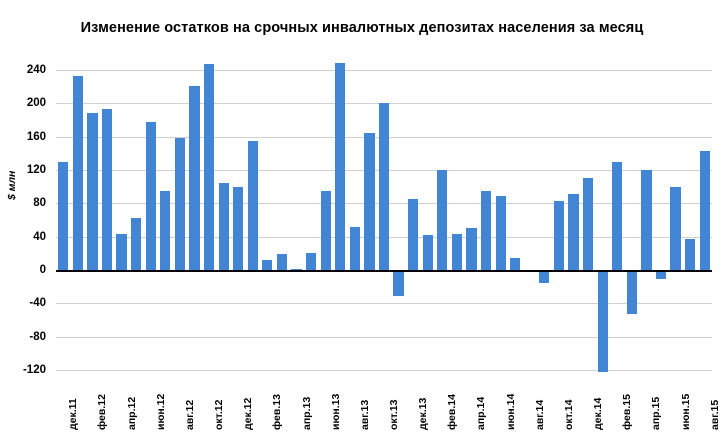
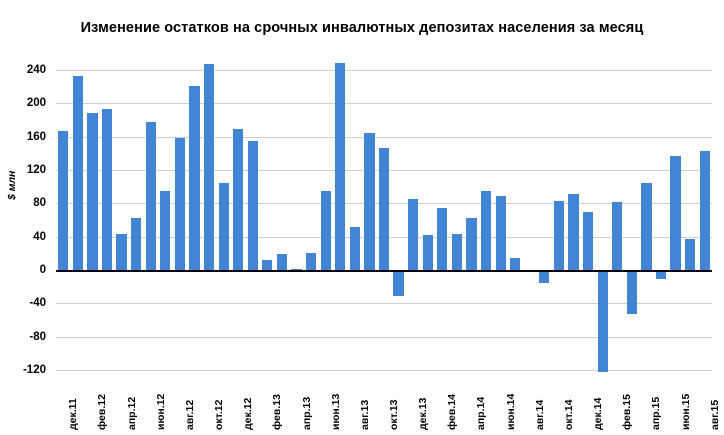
дек.11: 130 -> 170
дек.12: 100 -> 170
окт.13: 200 -> 150
фев.14: 120 -> 80
апр.14: 50 -> 60
дек.14: 110 -> 70
фев.15: 130 -> 80
апр.15: 120 -> 100
июн.15: 100 -> 140
